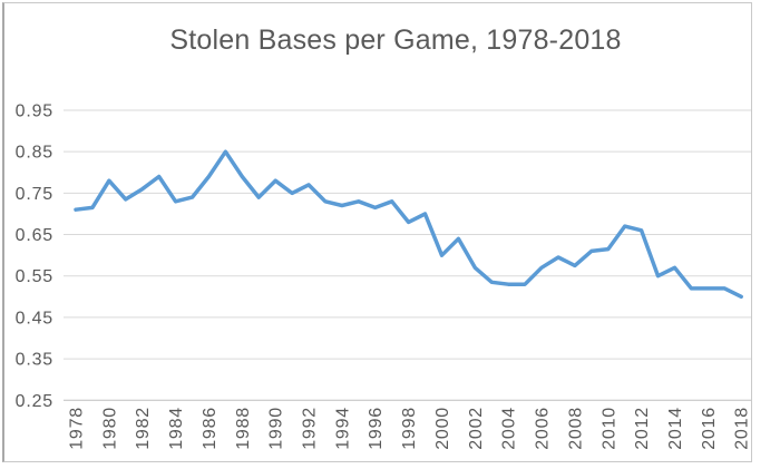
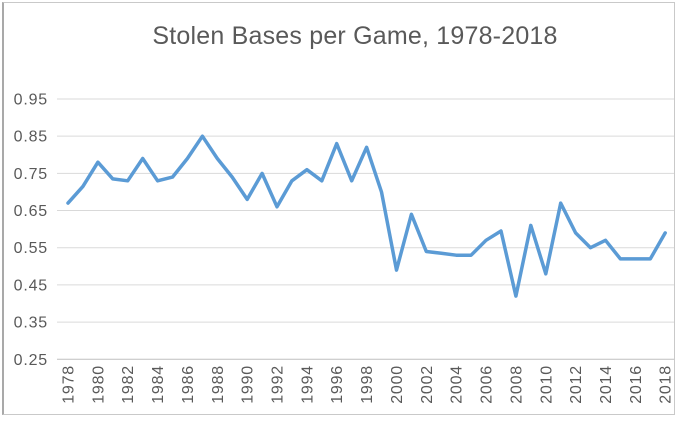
1978: 0.71 -> 0.67
1982: 0.76 -> 0.73
1990: 0.78 -> 0.68
1992: 0.77 -> 0.66
1994: 0.72 -> 0.76
1996: 0.71 -> 0.83
1998: 0.68 -> 0.82
2000: 0.60 -> 0.49
2002: 0.57 -> 0.54
2008: 0.57 -> 0.42
2010: 0.61 -> 0.48
2012: 0.66 -> 0.59
2018: 0.50 -> 0.59
